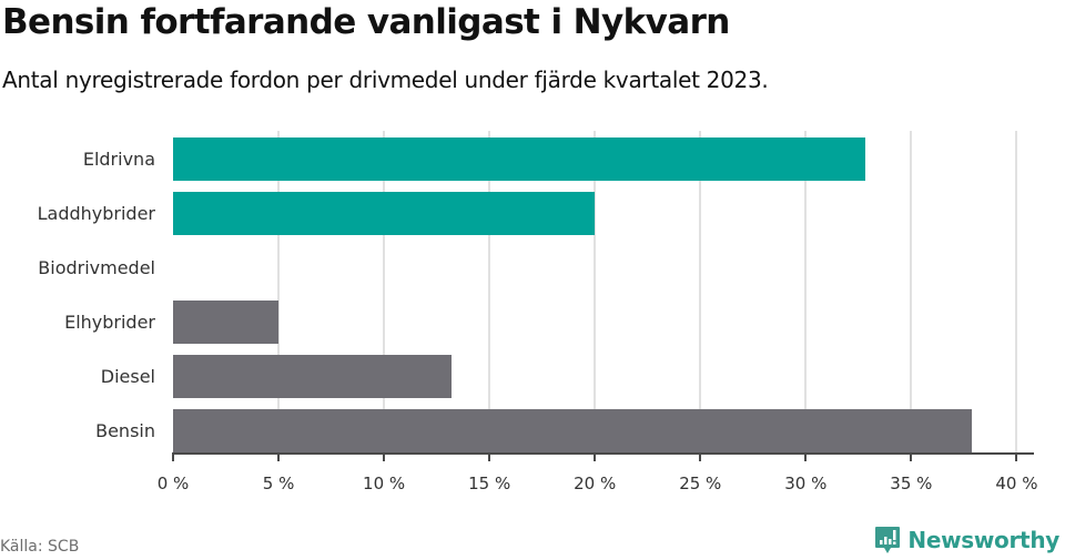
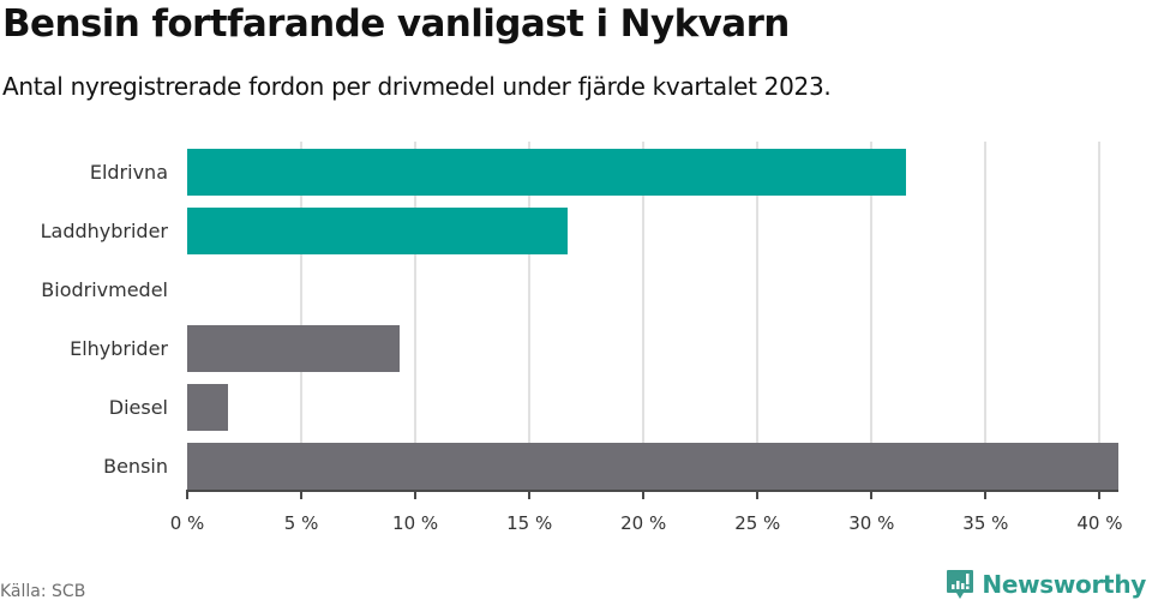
Eldrivna: 32.8% -> 31.5%
Laddhybrider: 20.0% -> 16.7%
Elhybrider: 5.0% -> 9.3%
Diesel: 13.2% -> 1.8%
Bensin: 37.9% -> 40.8%
